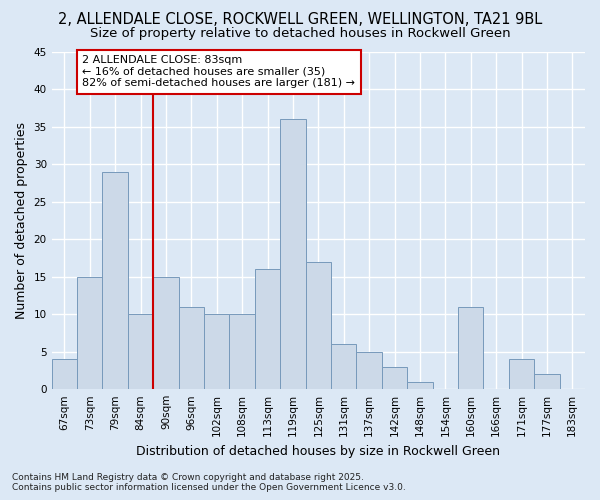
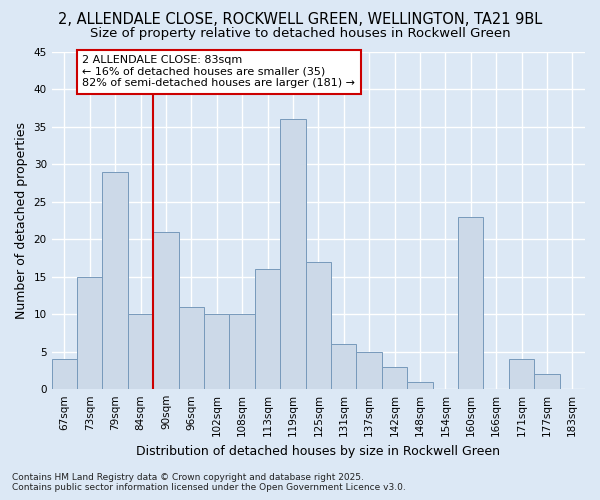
90sqm: 15 -> 21
160sqm: 11 -> 23
